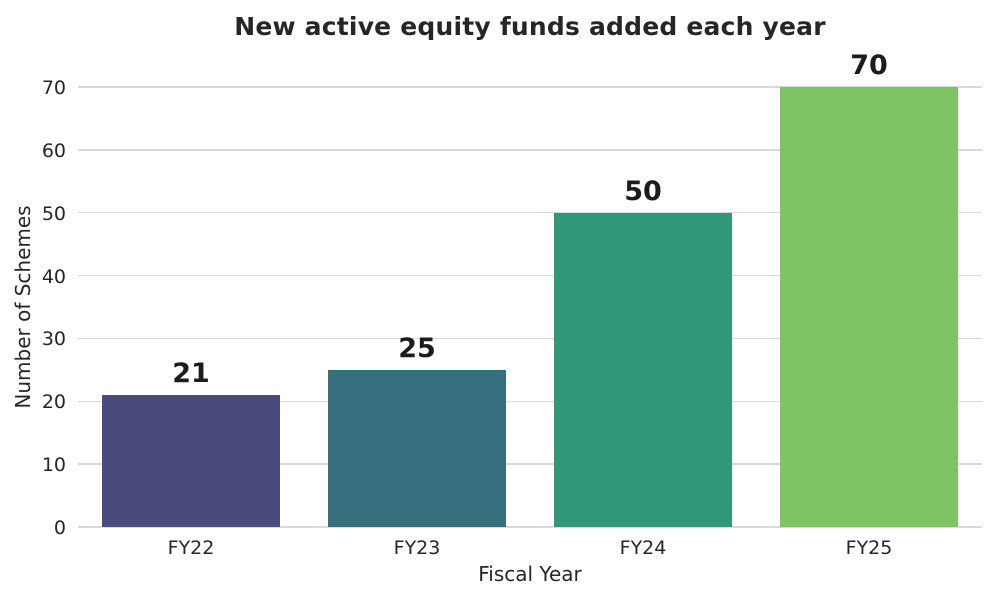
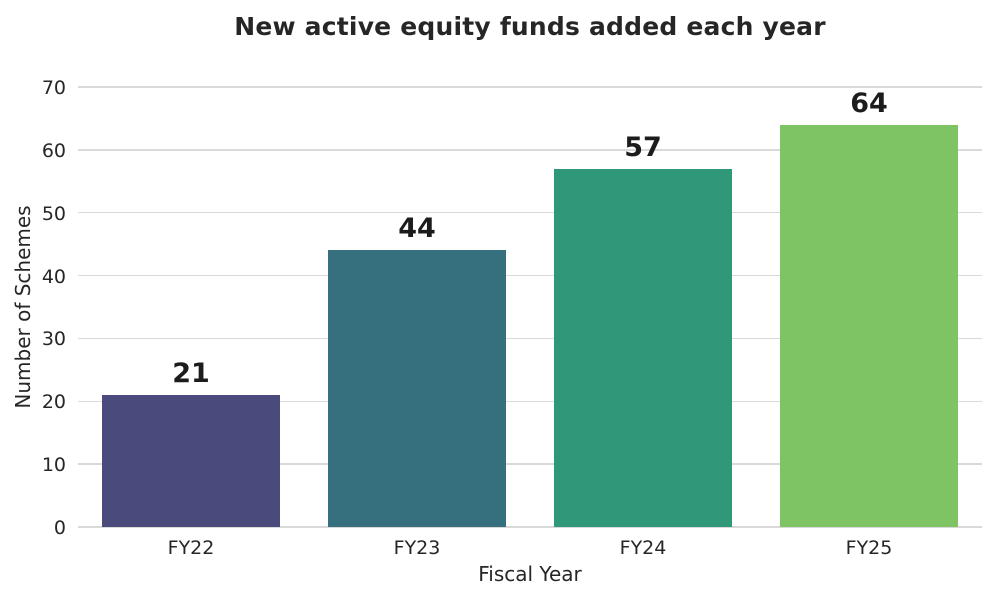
FY23: 25 -> 44
FY24: 50 -> 57
FY25: 70 -> 64
